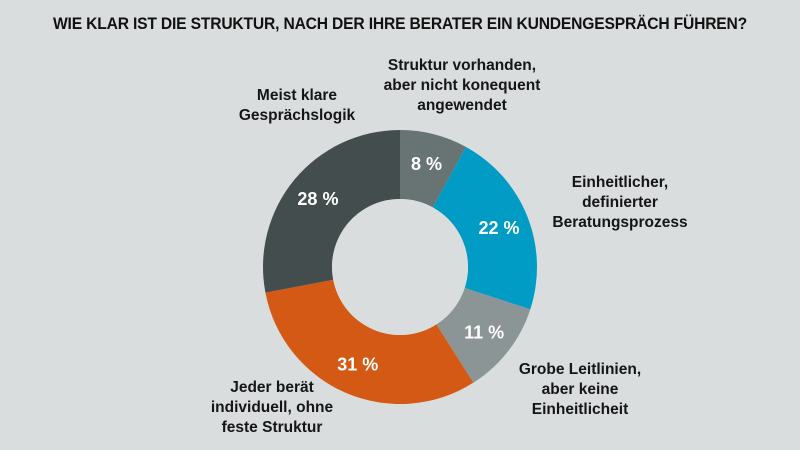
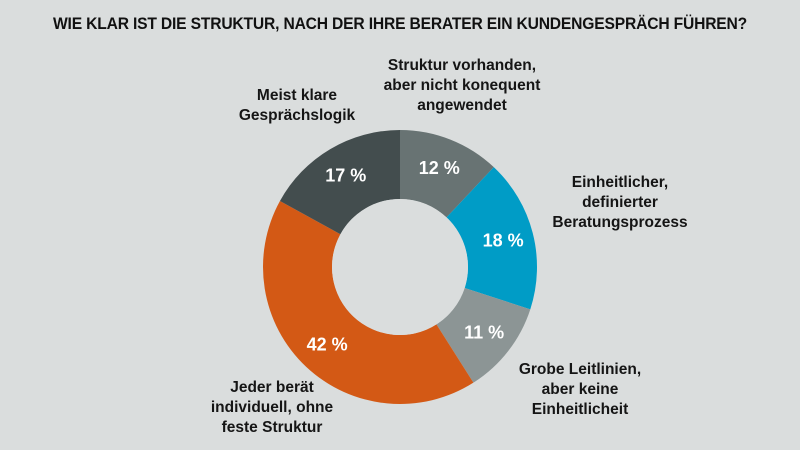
Struktur vorhanden, aber nicht konequent angewendet: 8 -> 12
Einheitlicher, definierter Beratungsprozess: 22 -> 18
Jeder berät individuell, ohne feste Struktur: 31 -> 42
Meist klare Gesprächslogik: 28 -> 17
